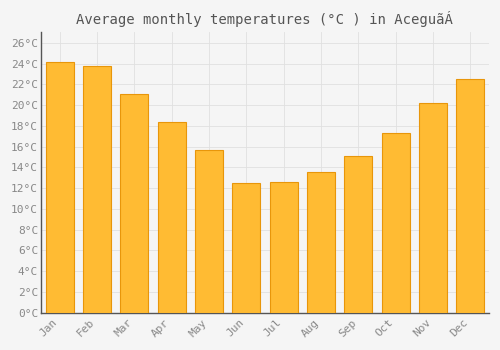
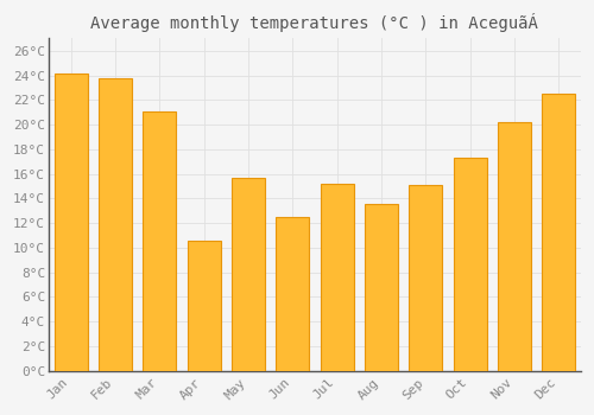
Apr: 18.4°C -> 10.6°C
Jul: 12.6°C -> 15.2°C
